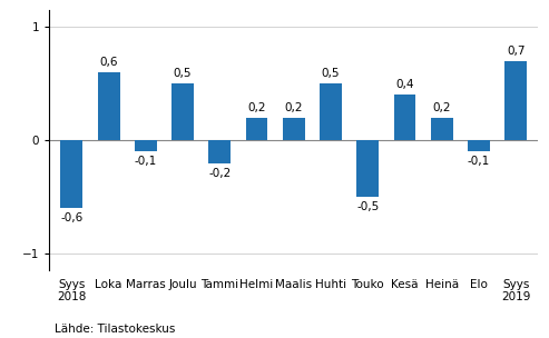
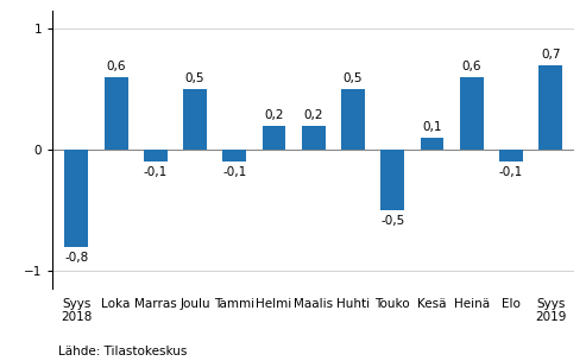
Syys 2018: -0,6 -> -0,8
Tammi: -0,2 -> -0,1
Kesä: 0,4 -> 0,1
Heinä: 0,2 -> 0,6
